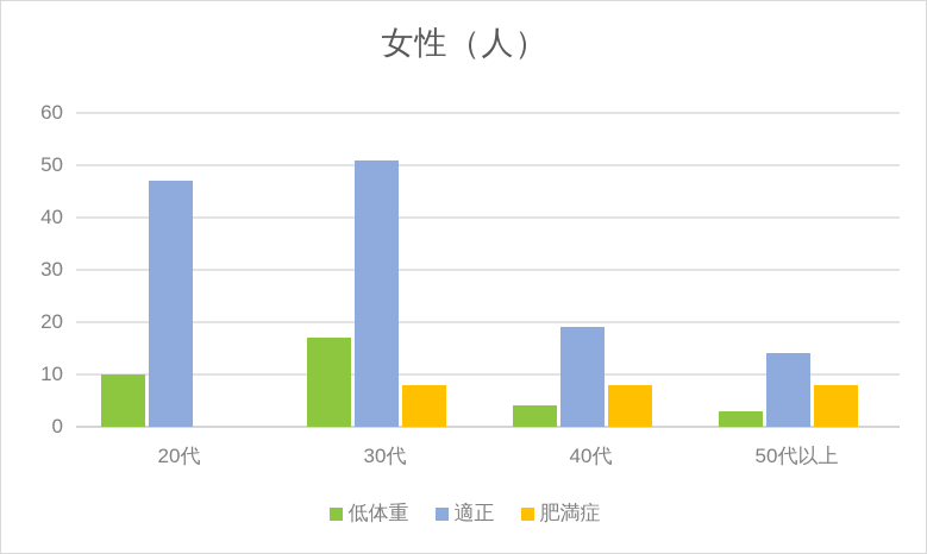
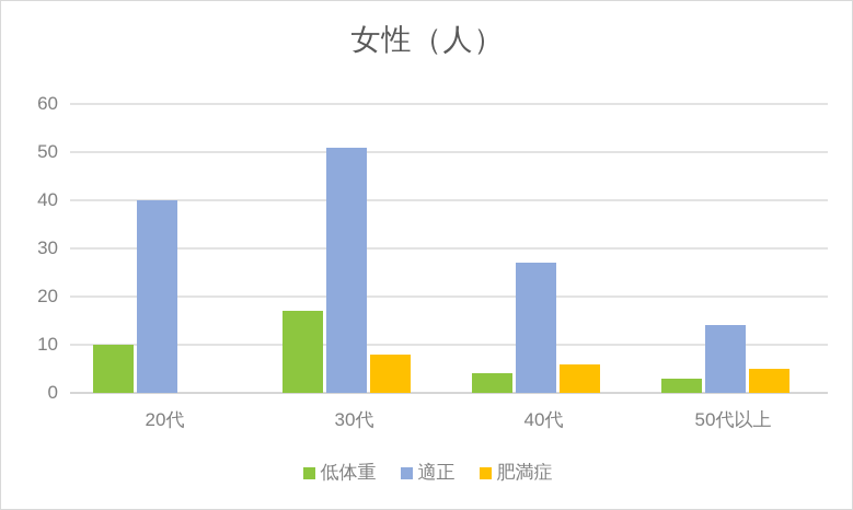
適正/20代: 47 -> 40
適正/40代: 19 -> 27
肥満症/40代: 8 -> 6
肥満症/50代以上: 8 -> 5
